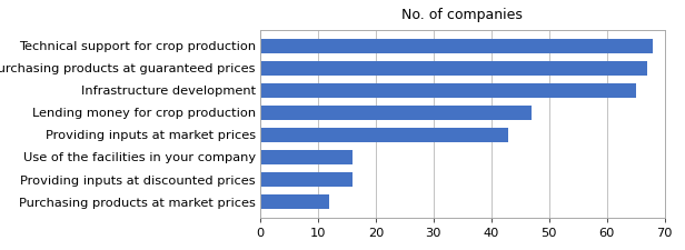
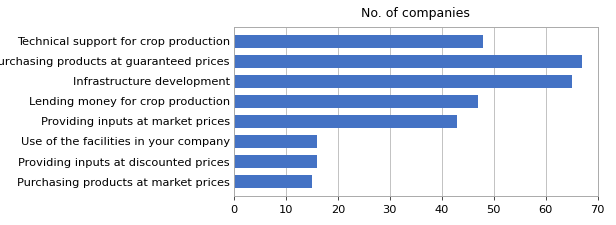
Technical support for crop production: 68 -> 48
Purchasing products at market prices: 12 -> 15
